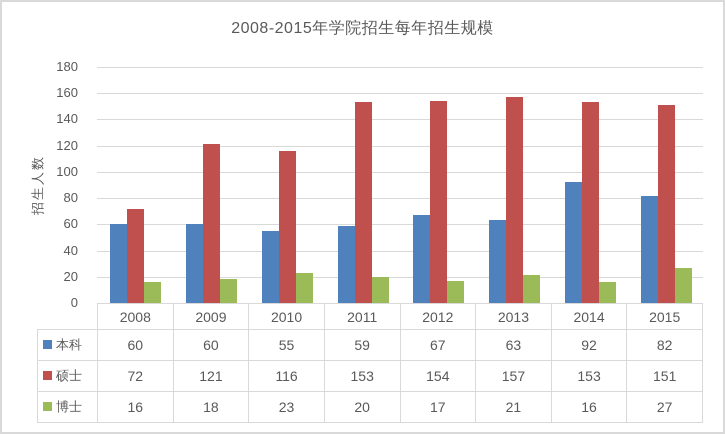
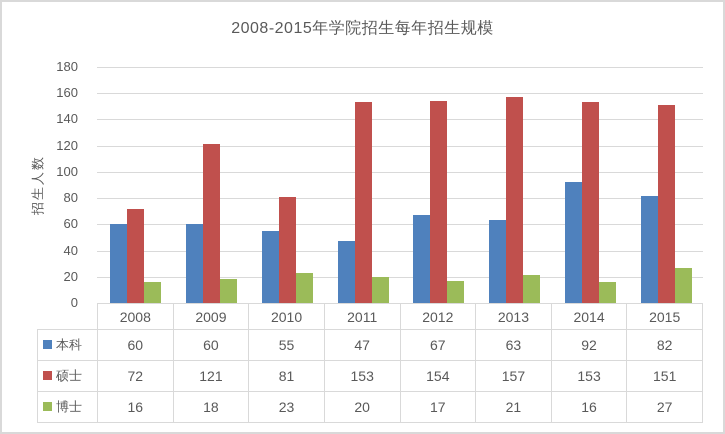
硕士/2010: 116 -> 81
本科/2011: 59 -> 47
